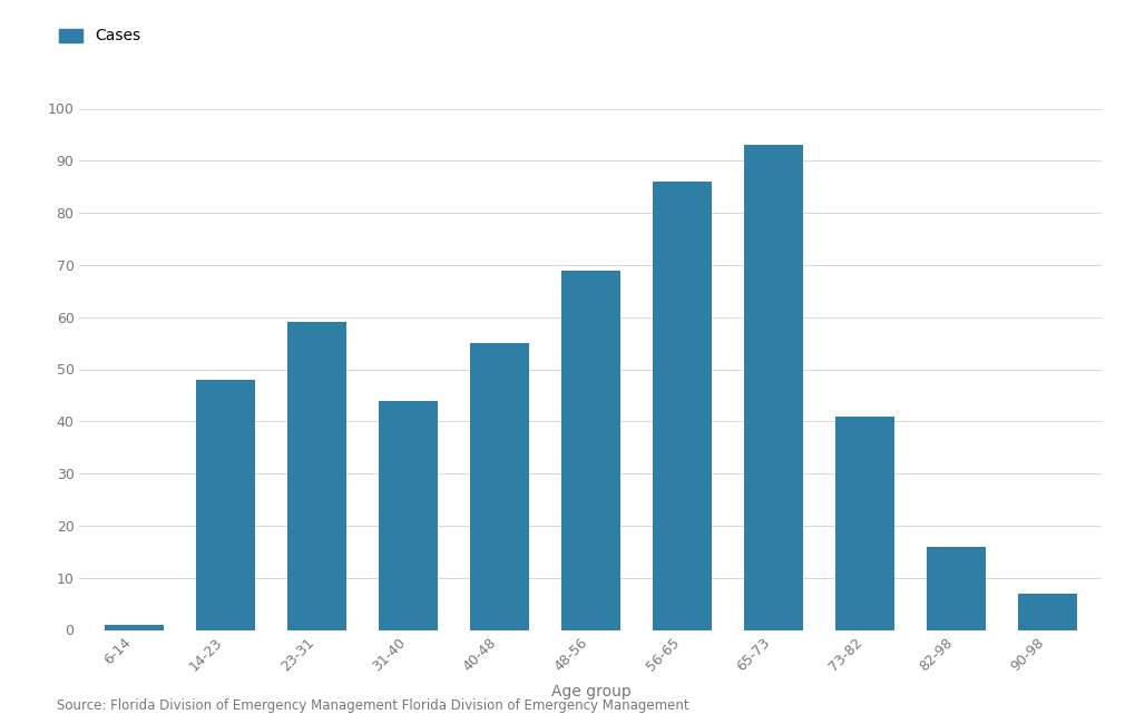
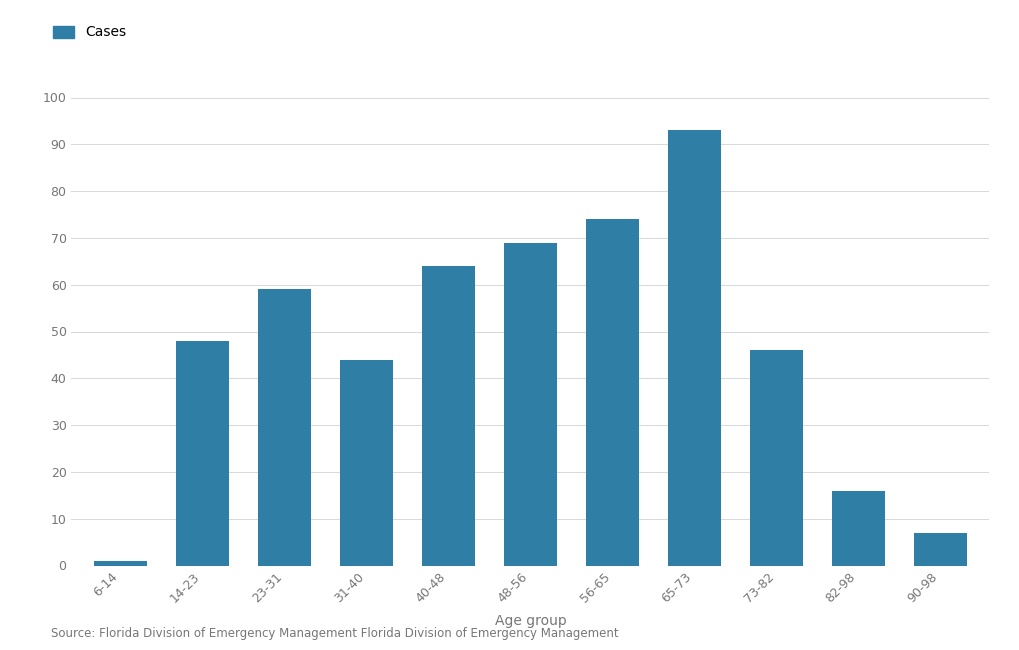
40-48: 55 -> 64
56-65: 86 -> 74
73-82: 41 -> 46
